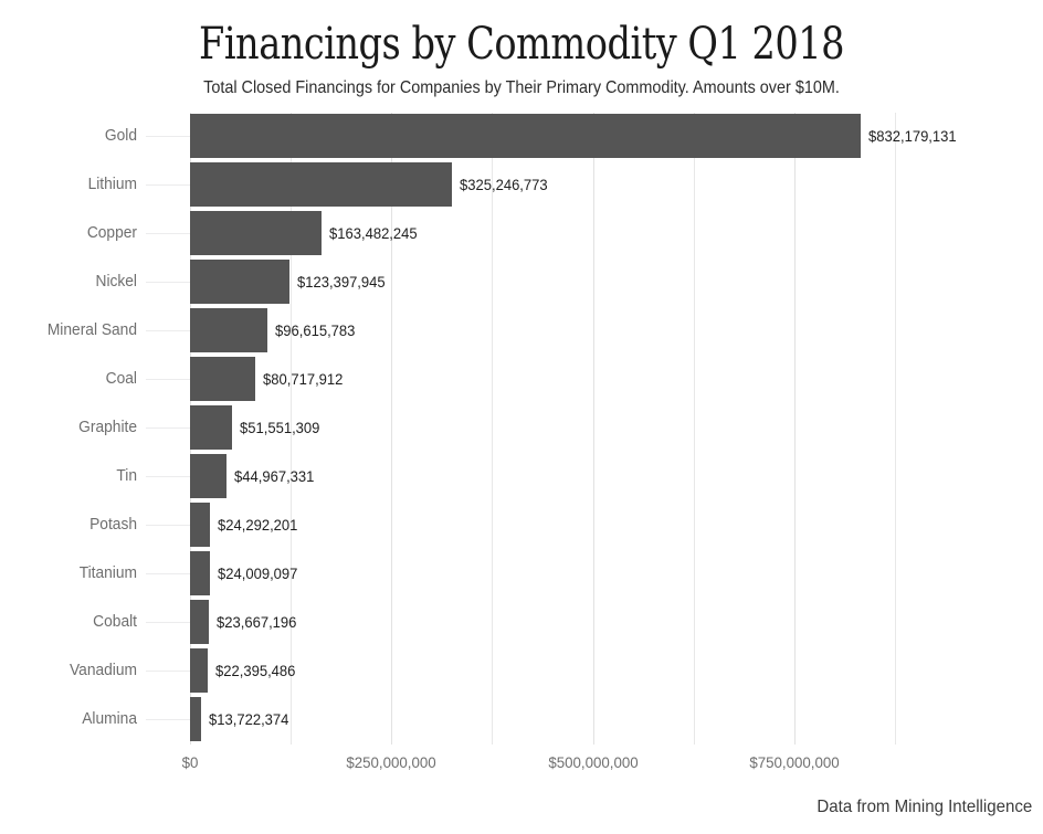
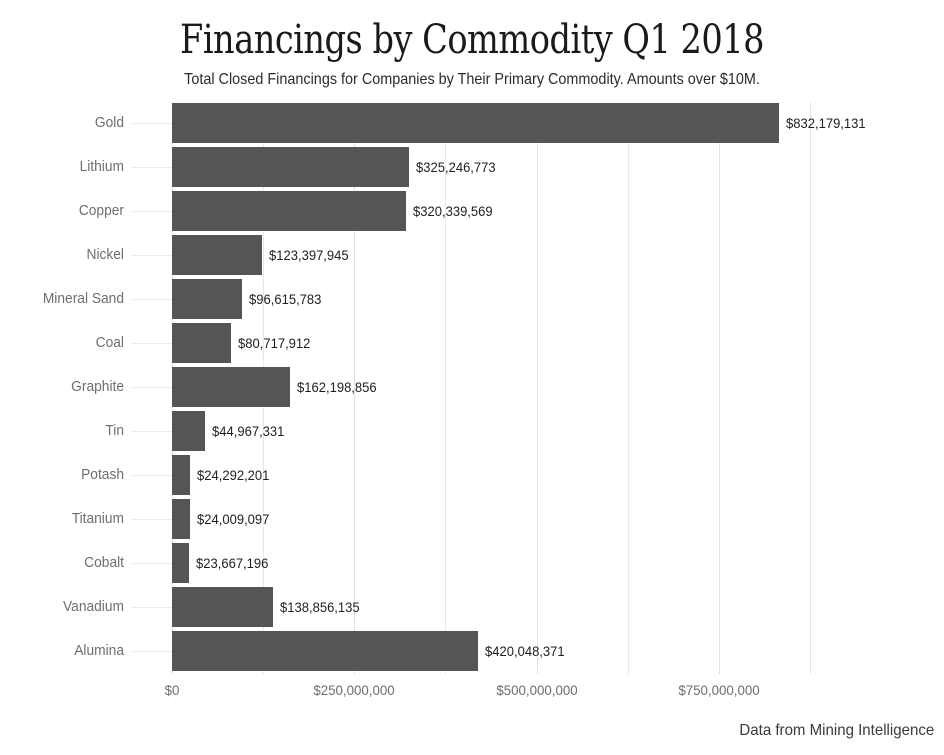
Copper: $163,482,245 -> $320,339,569
Graphite: $51,551,309 -> $162,198,856
Vanadium: $22,395,486 -> $138,856,135
Alumina: $13,722,374 -> $420,048,371
